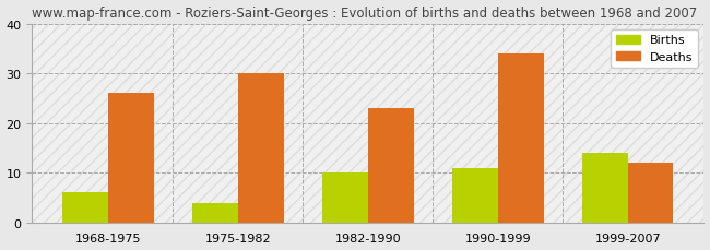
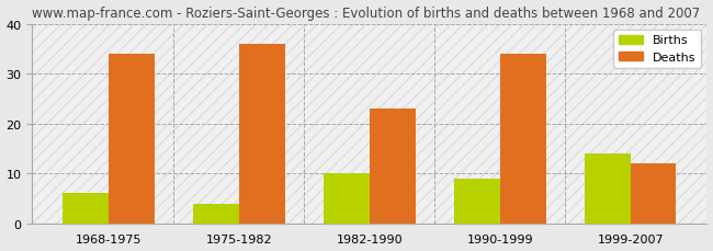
Deaths/1968-1975: 26 -> 34
Deaths/1975-1982: 30 -> 36
Births/1990-1999: 11 -> 9
